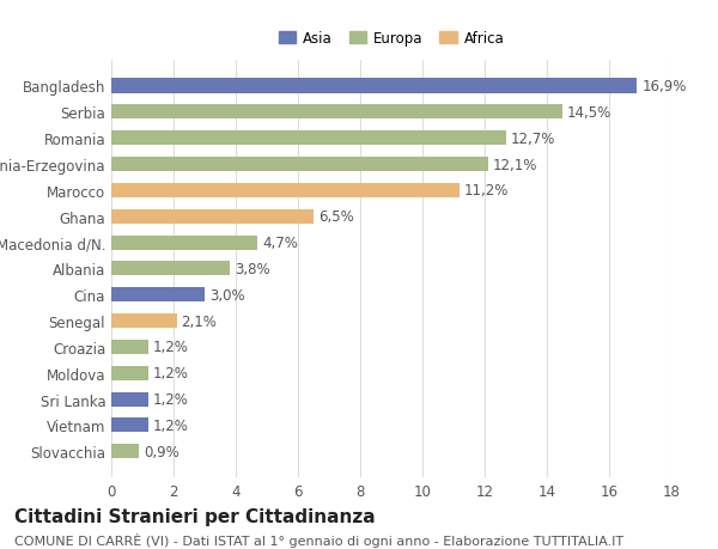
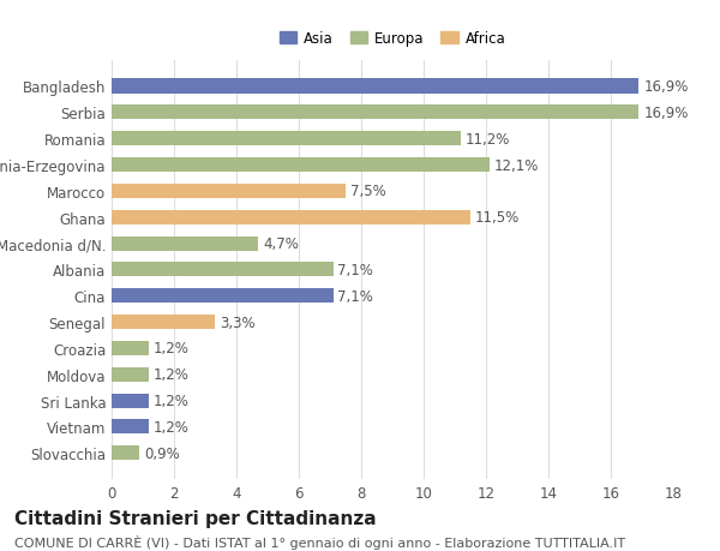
Serbia: 14,5% -> 16,9%
Romania: 12,7% -> 11,2%
Marocco: 11,2% -> 7,5%
Ghana: 6,5% -> 11,5%
Albania: 3,8% -> 7,1%
Cina: 3,0% -> 7,1%
Senegal: 2,1% -> 3,3%
